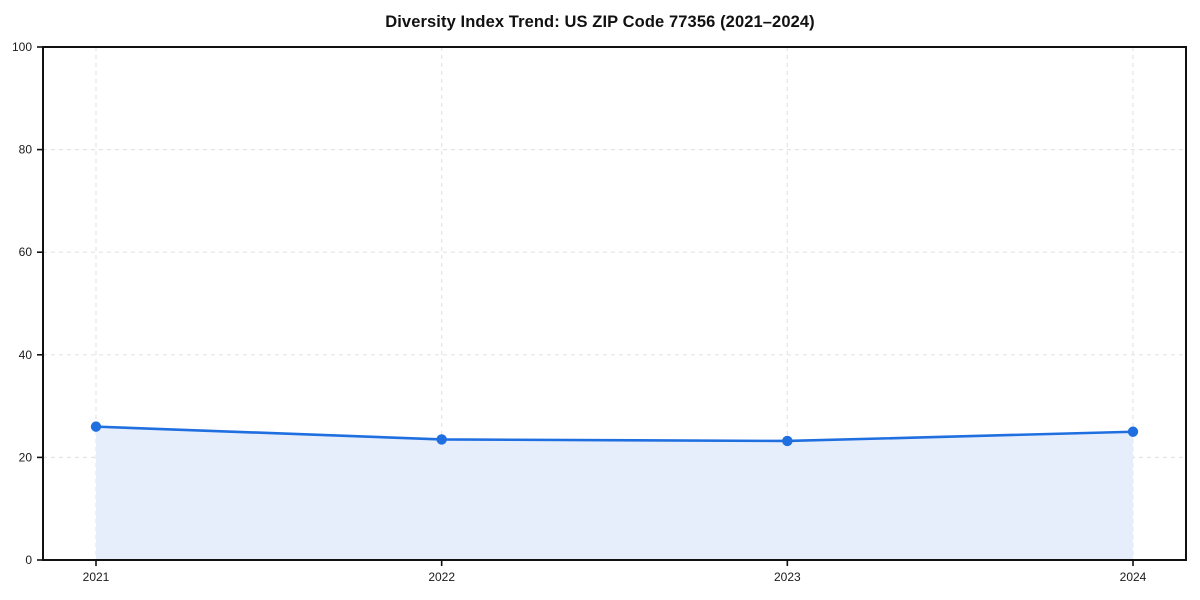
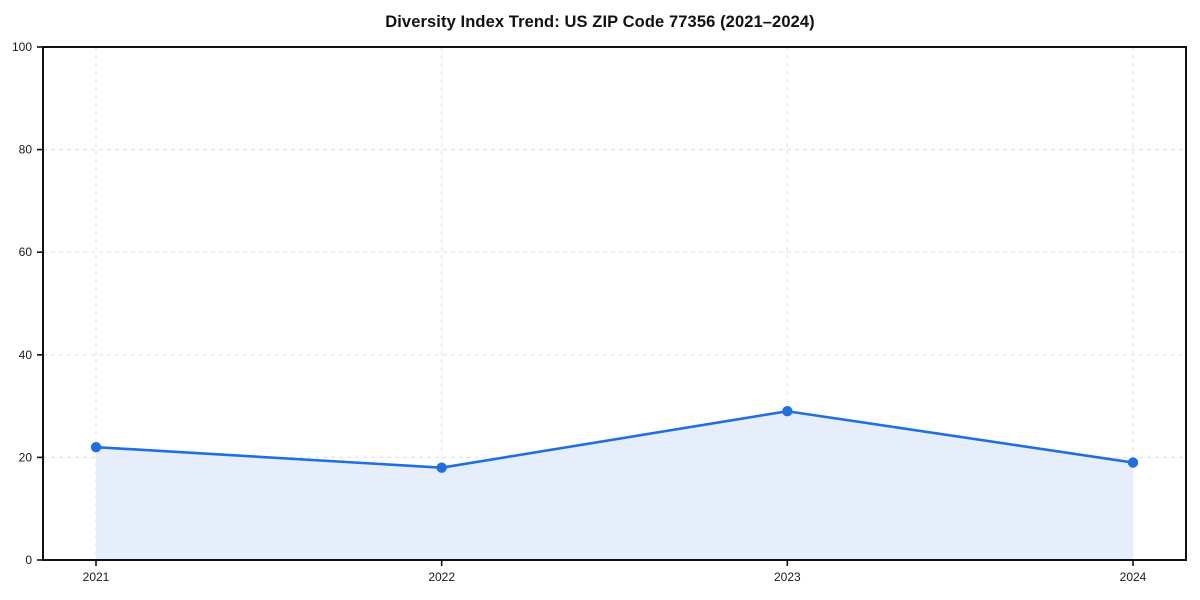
2021: 26 -> 22
2022: 24 -> 18
2023: 23 -> 29
2024: 25 -> 19
